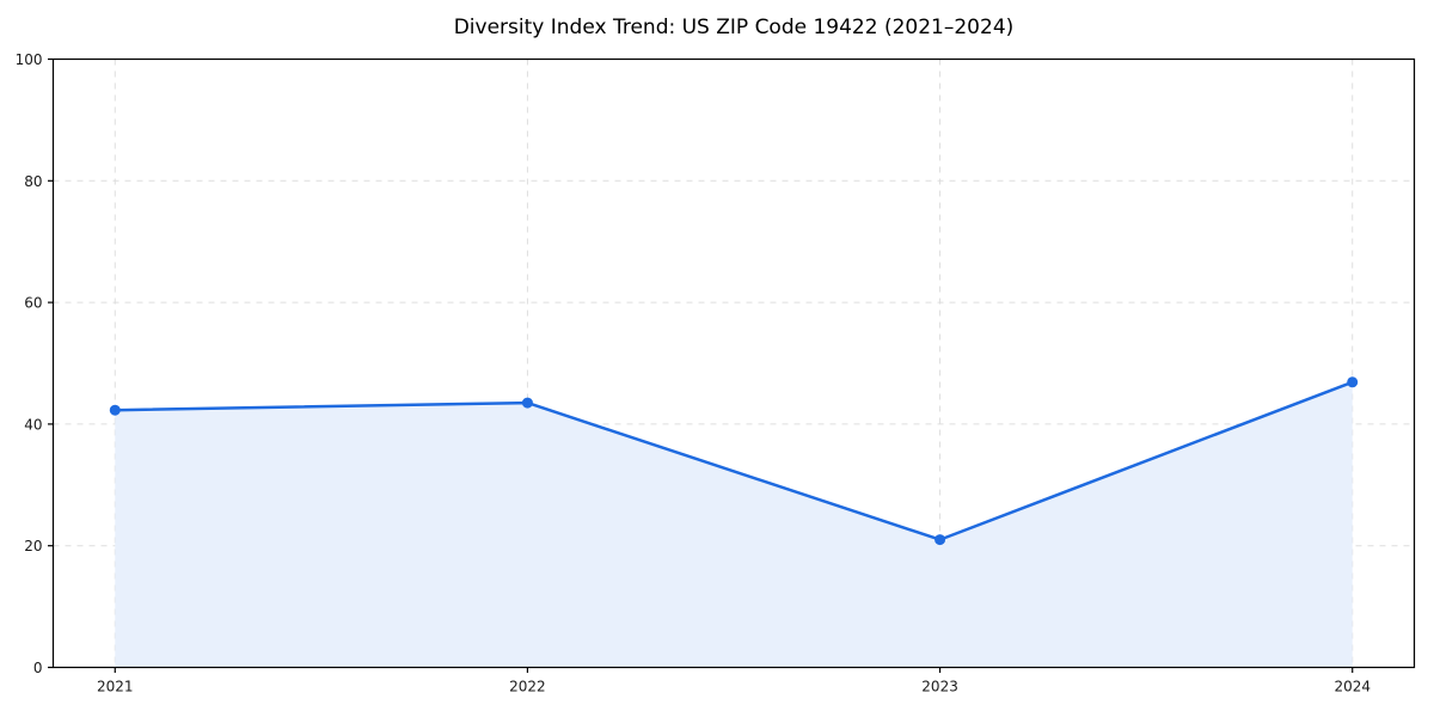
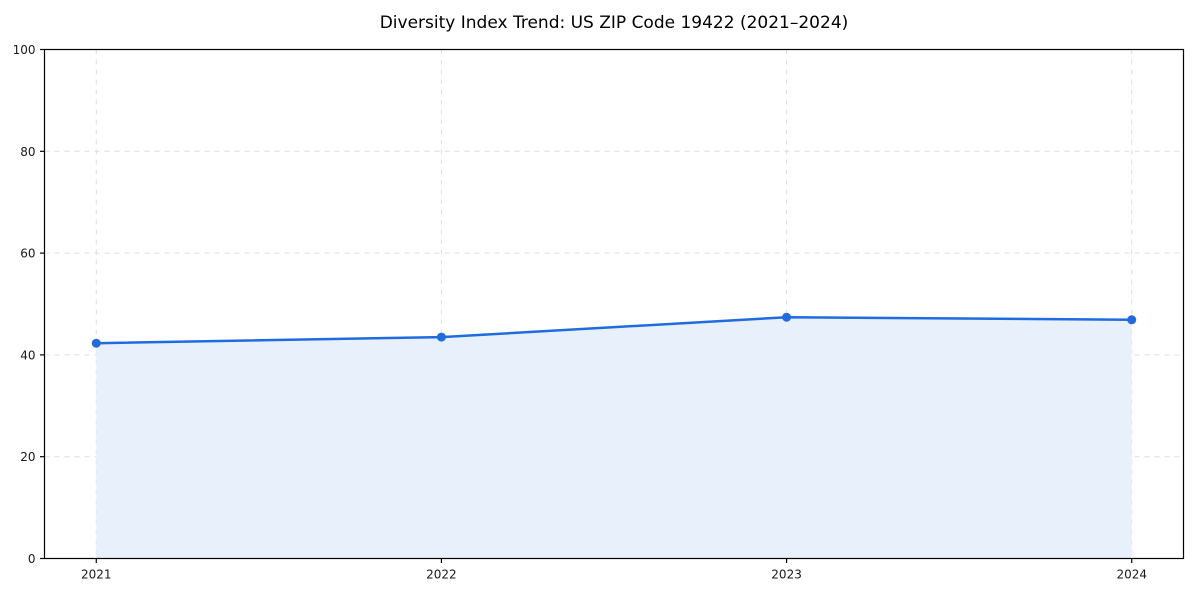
2023: 21 -> 47
